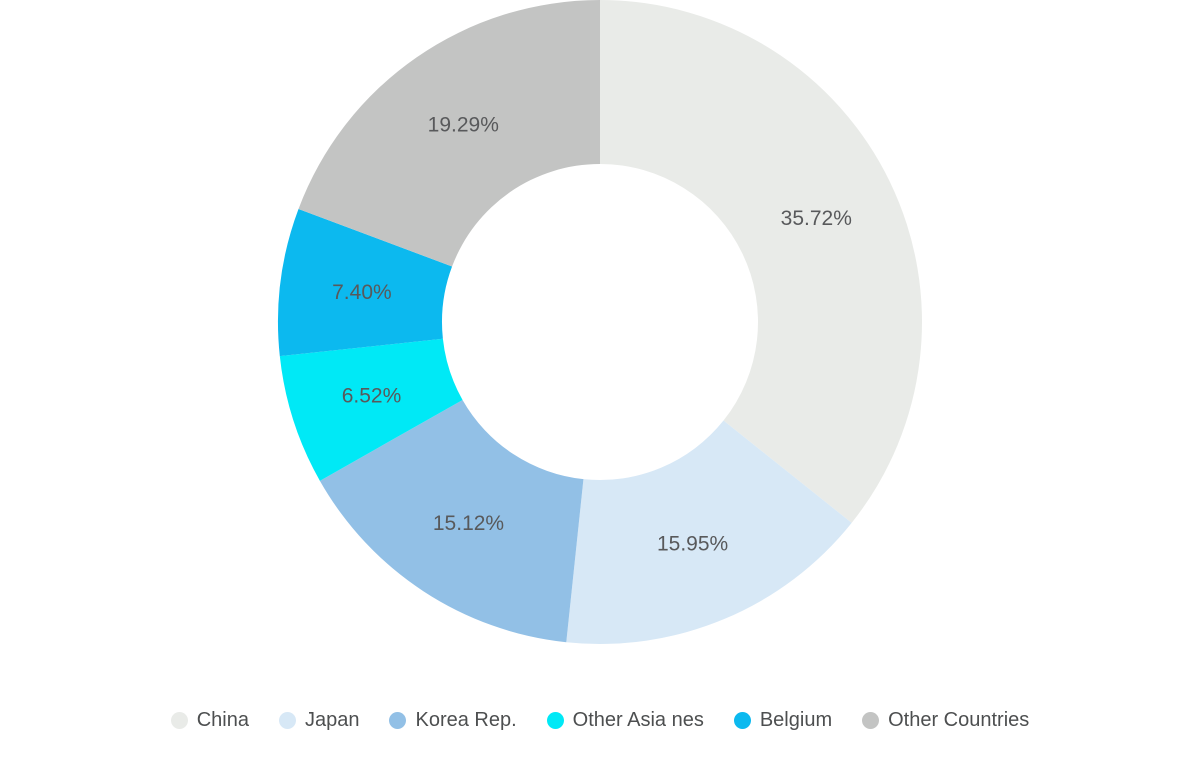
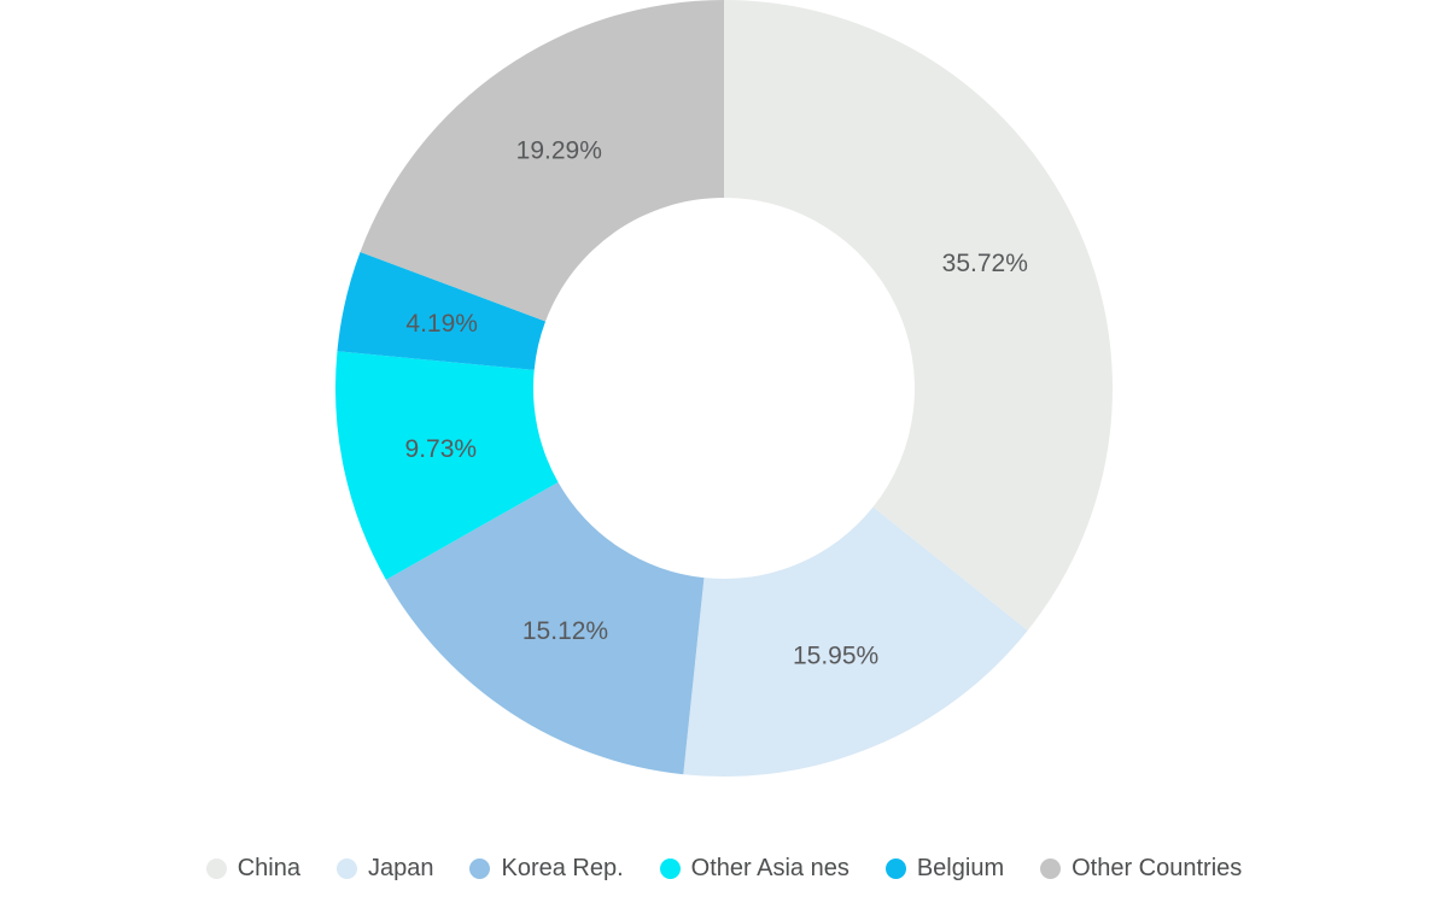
Other Asia nes: 6.52% -> 9.73%
Belgium: 7.40% -> 4.19%
